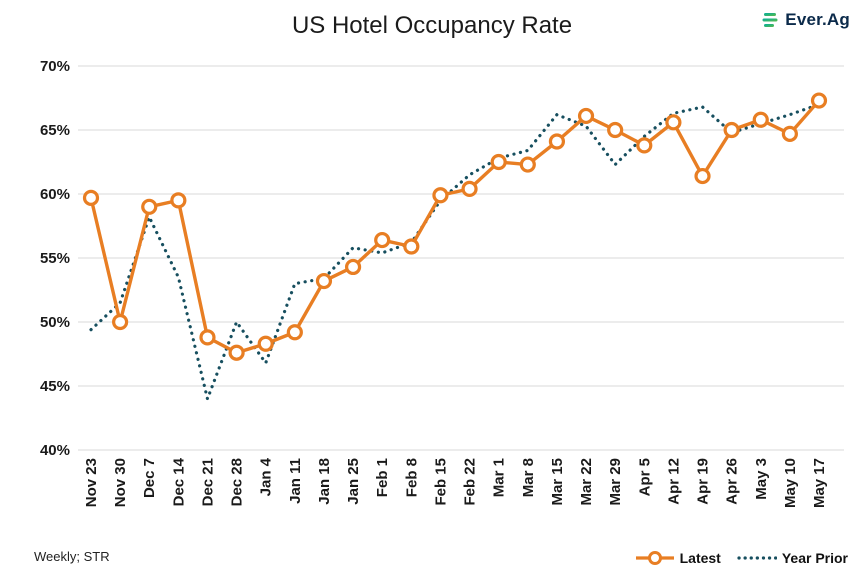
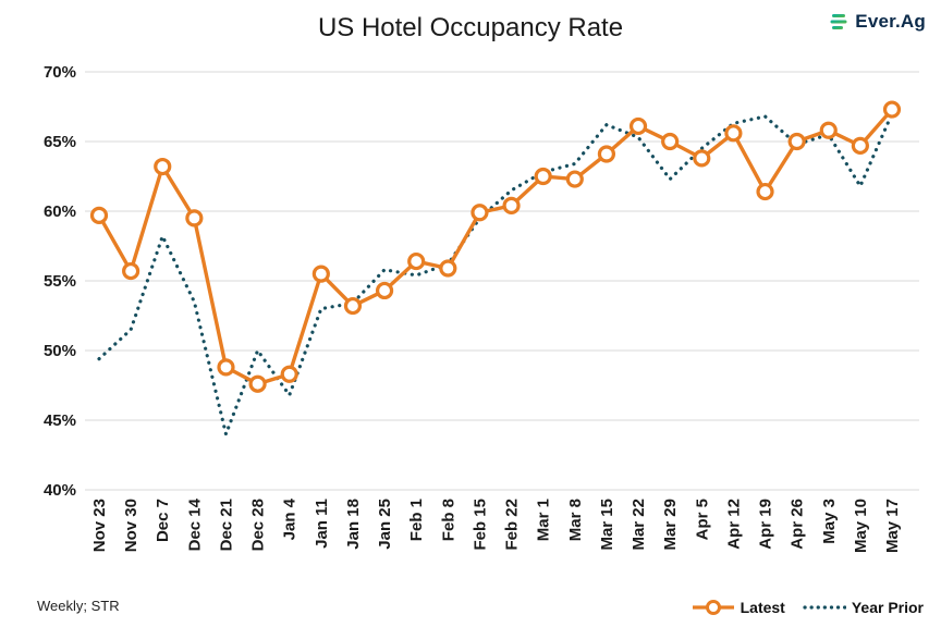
Latest/Nov 30: 50.0% -> 55.7%
Latest/Dec 7: 59.0% -> 63.2%
Latest/Jan 11: 49.2% -> 55.5%
Year Prior/May 10: 66.2% -> 61.8%
